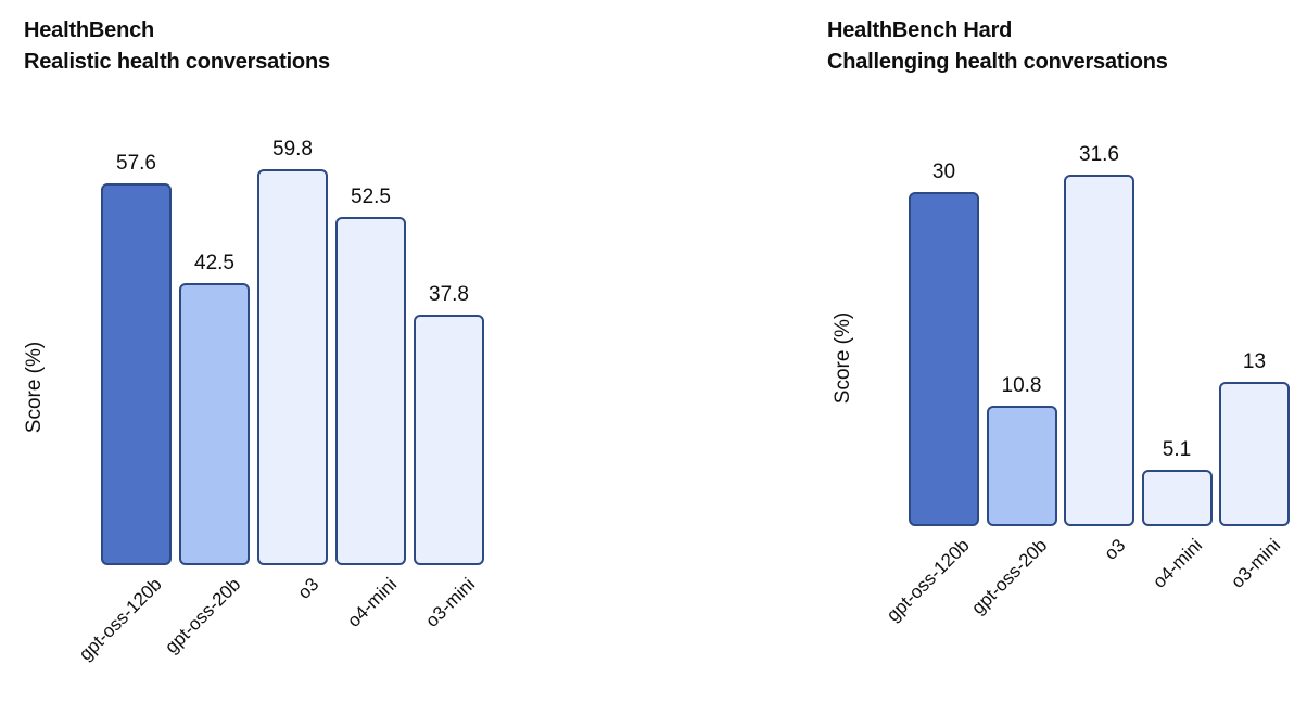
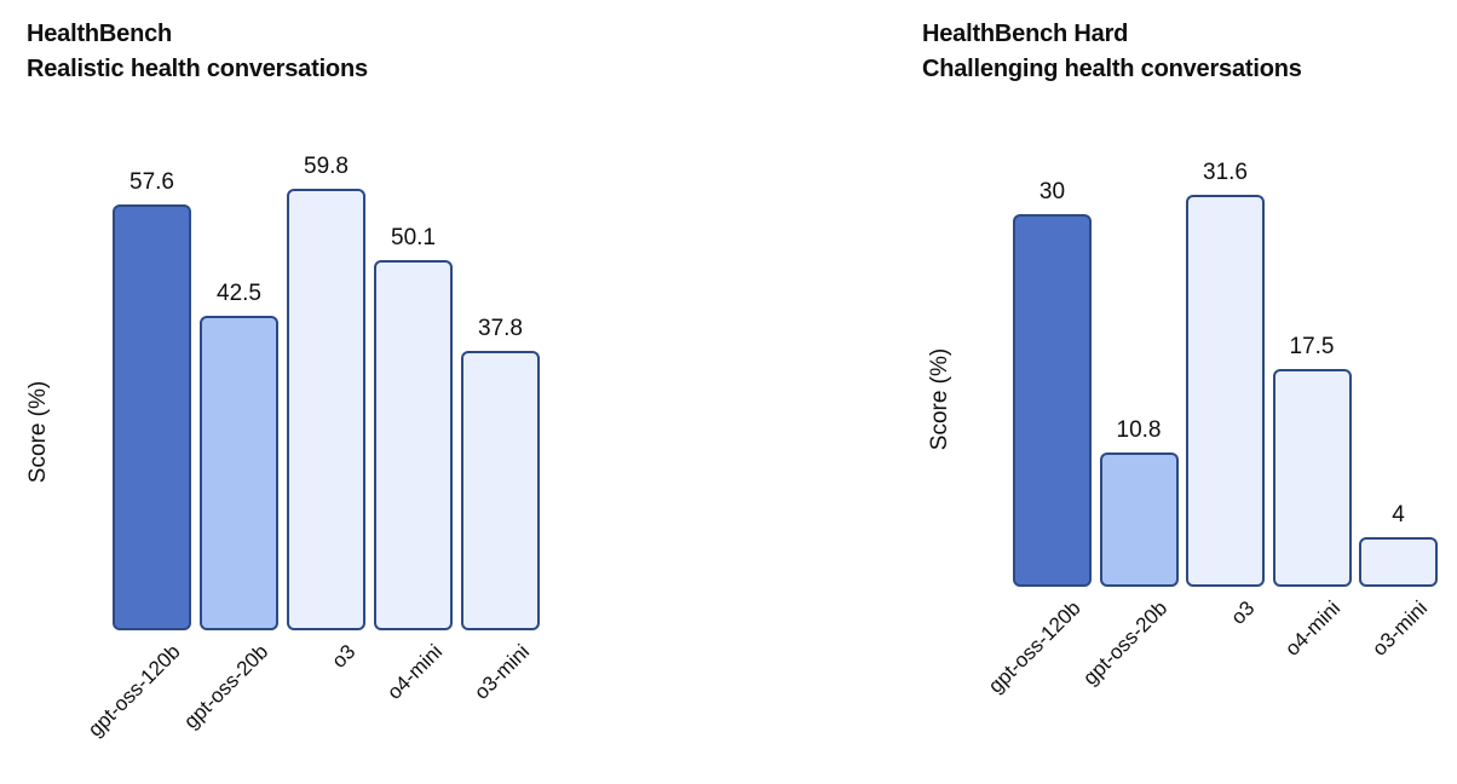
HealthBench/o4-mini: 52.5 -> 50.1
HealthBench Hard/o4-mini: 5.1 -> 17.5
HealthBench Hard/o3-mini: 13 -> 4
